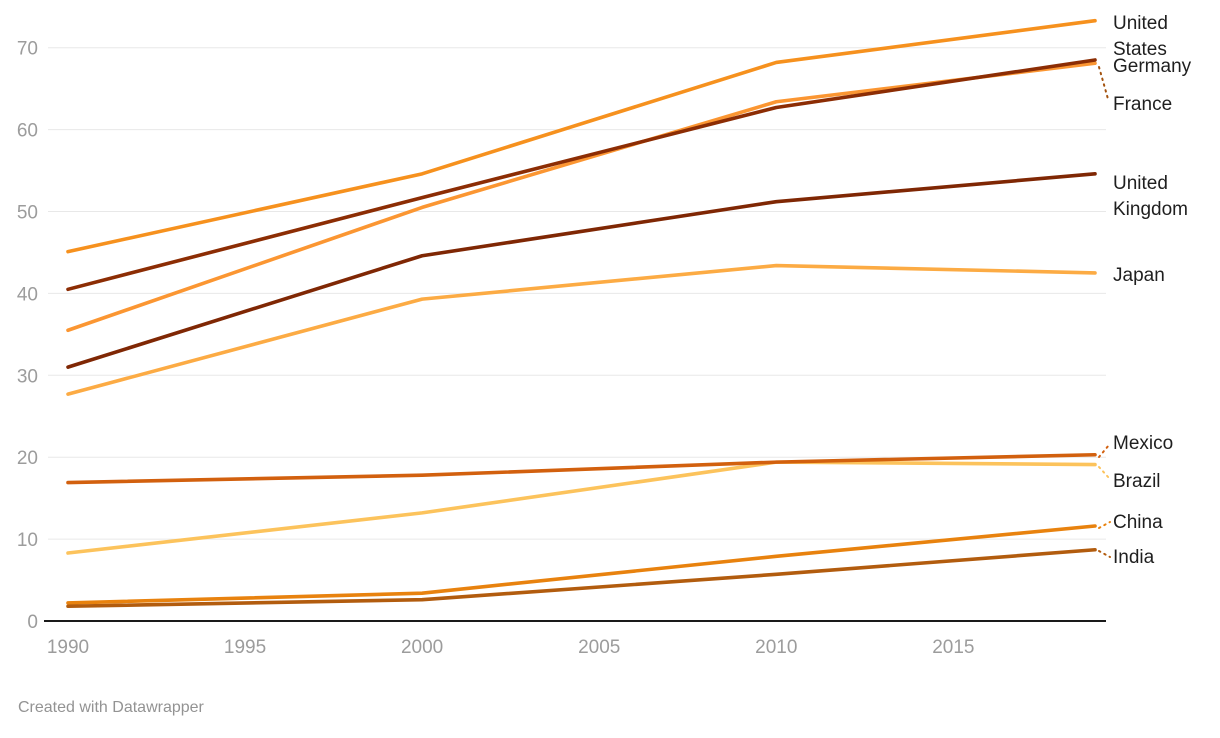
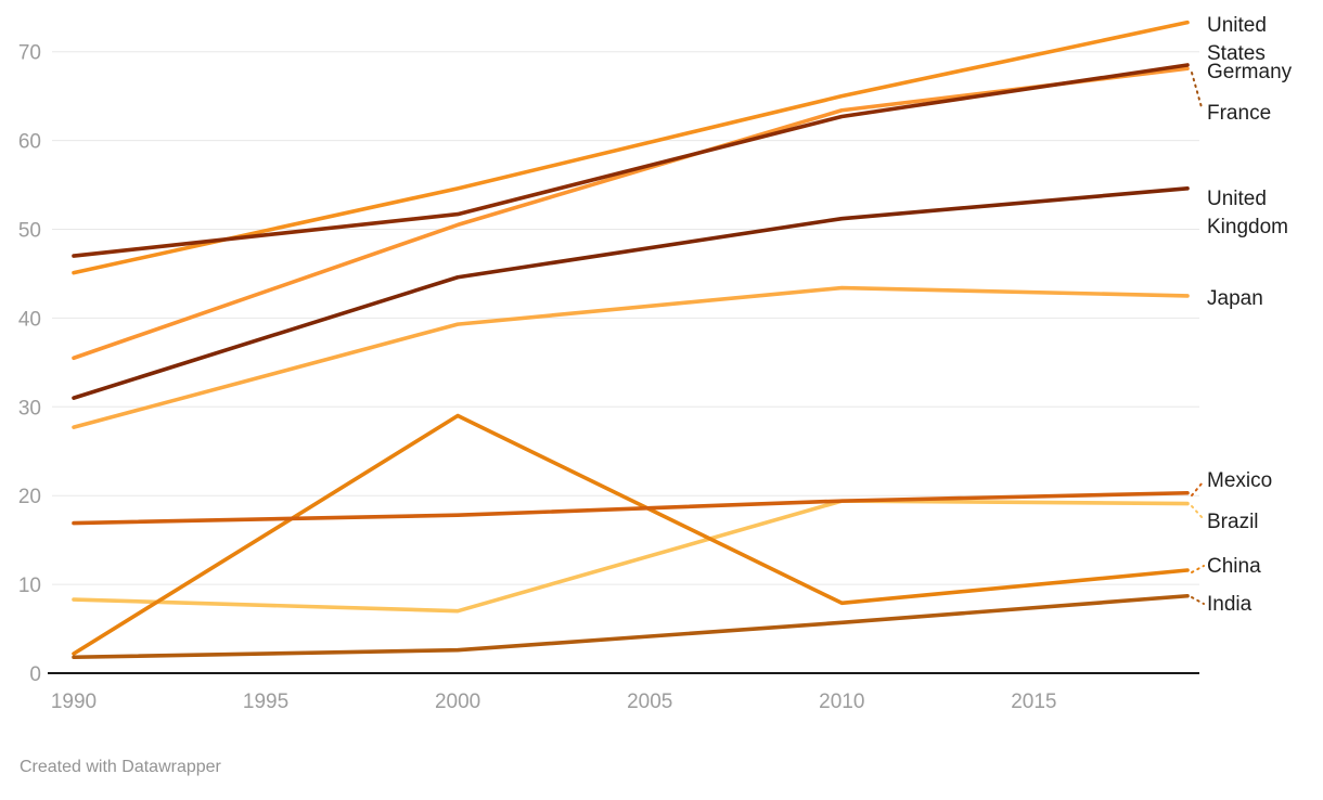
Germany/1990: 40 -> 47
Brazil/2000: 13 -> 7
China/2000: 3 -> 29
United States/2010: 68 -> 65
